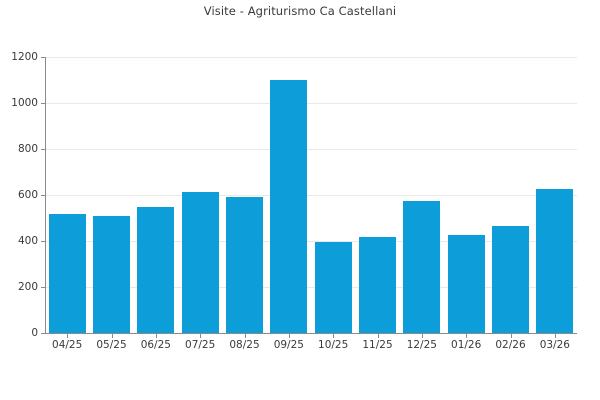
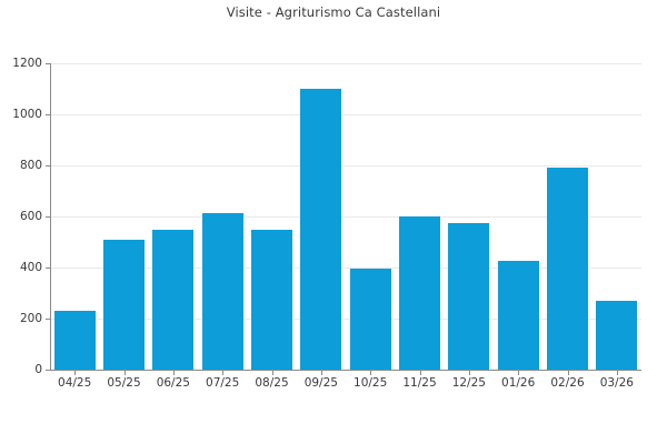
04/25: 520 -> 230
08/25: 590 -> 550
11/25: 420 -> 600
02/26: 460 -> 790
03/26: 630 -> 270
